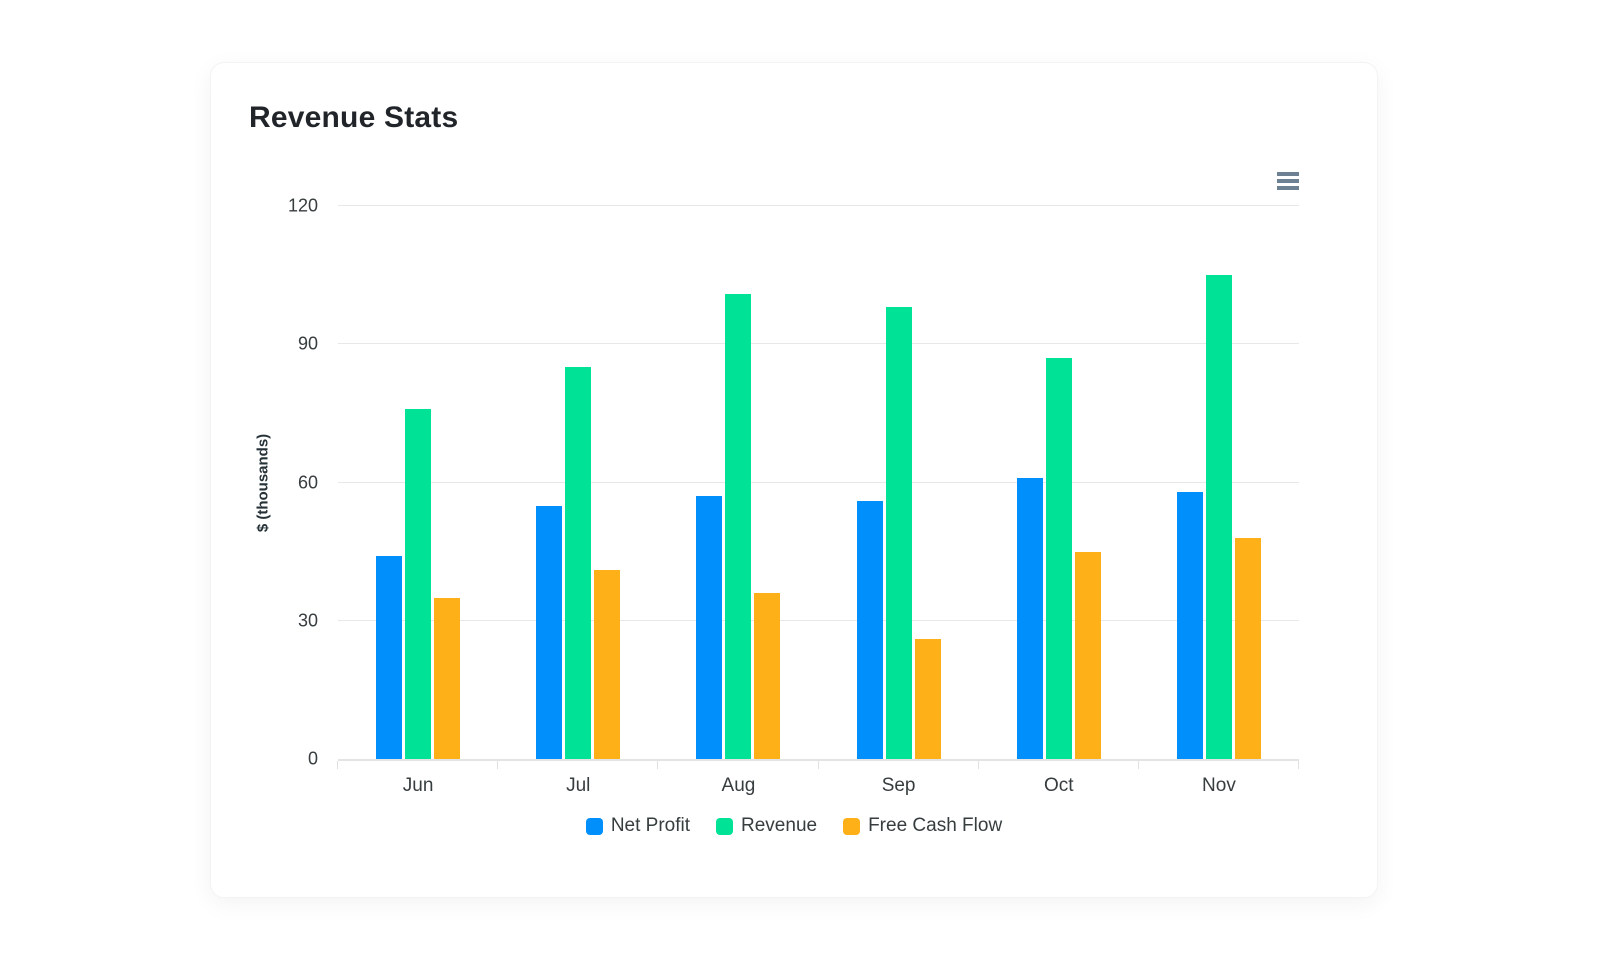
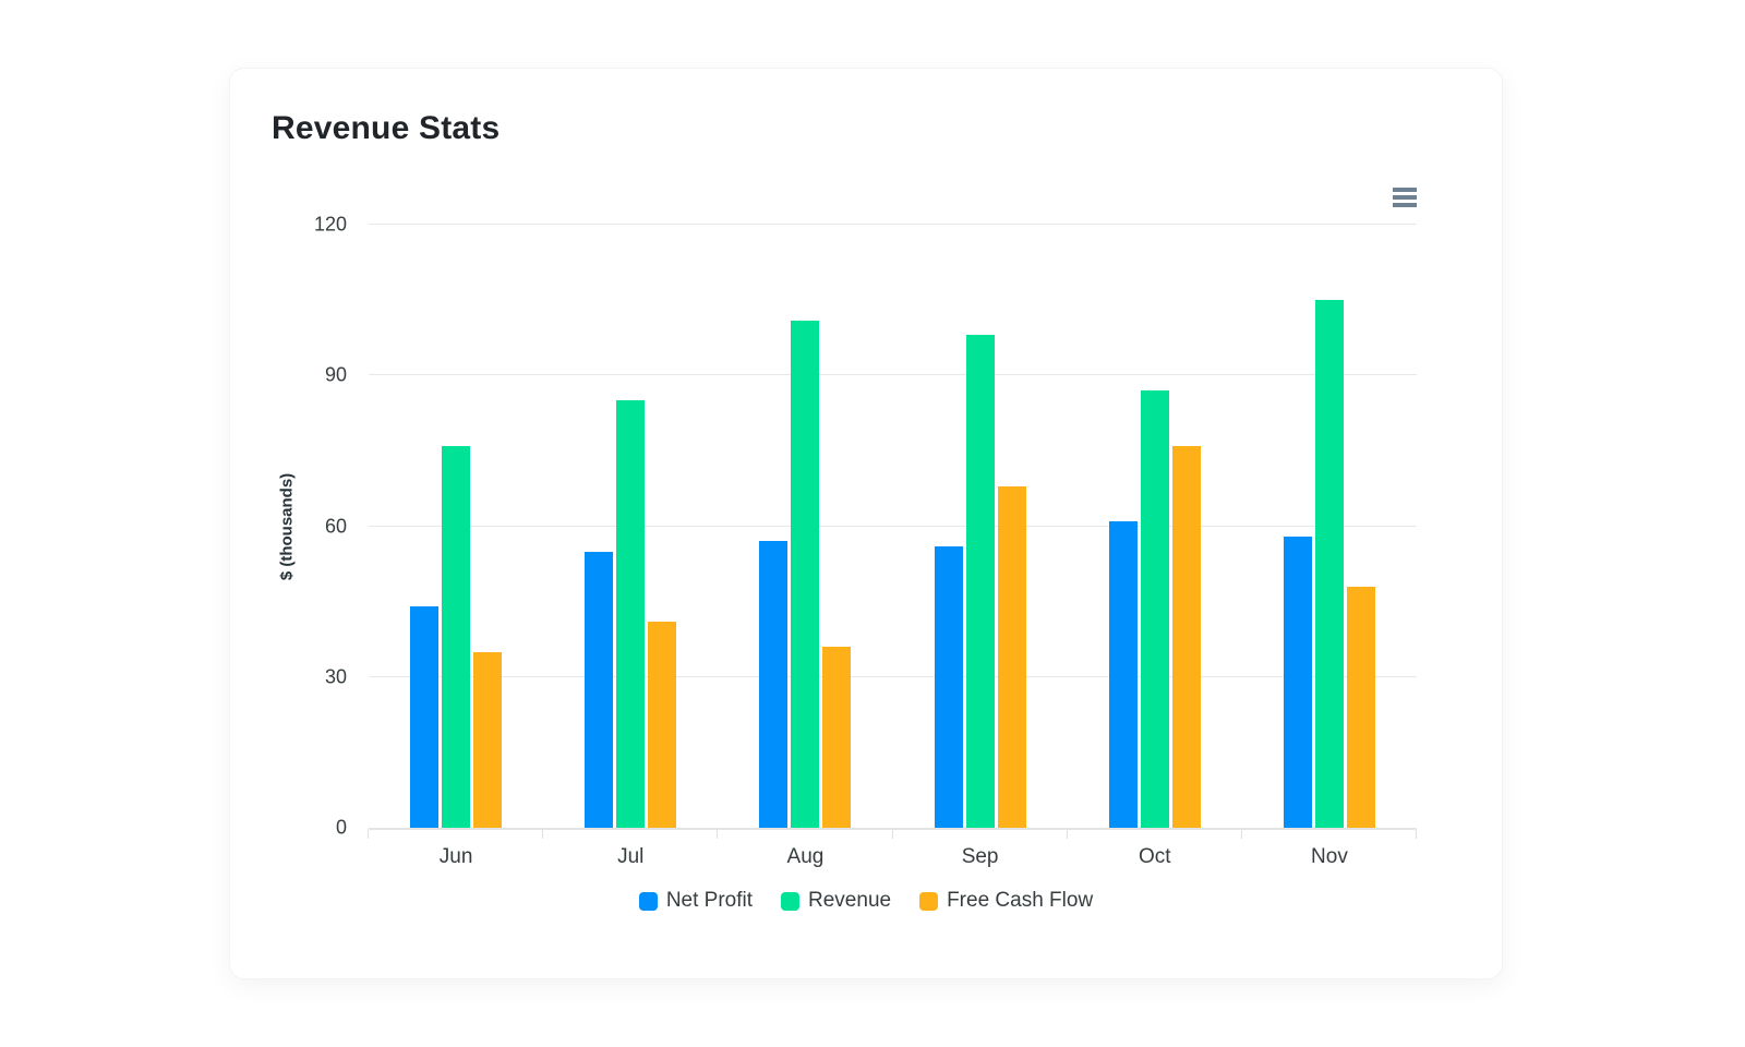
Free Cash Flow/Sep: 26 -> 68
Free Cash Flow/Oct: 45 -> 76
